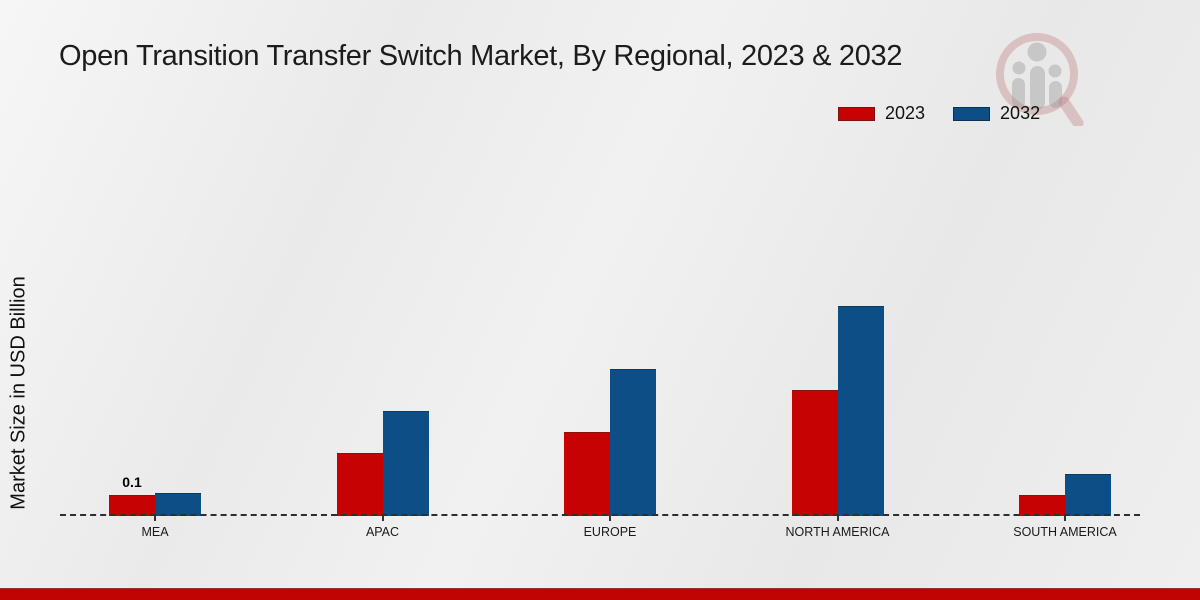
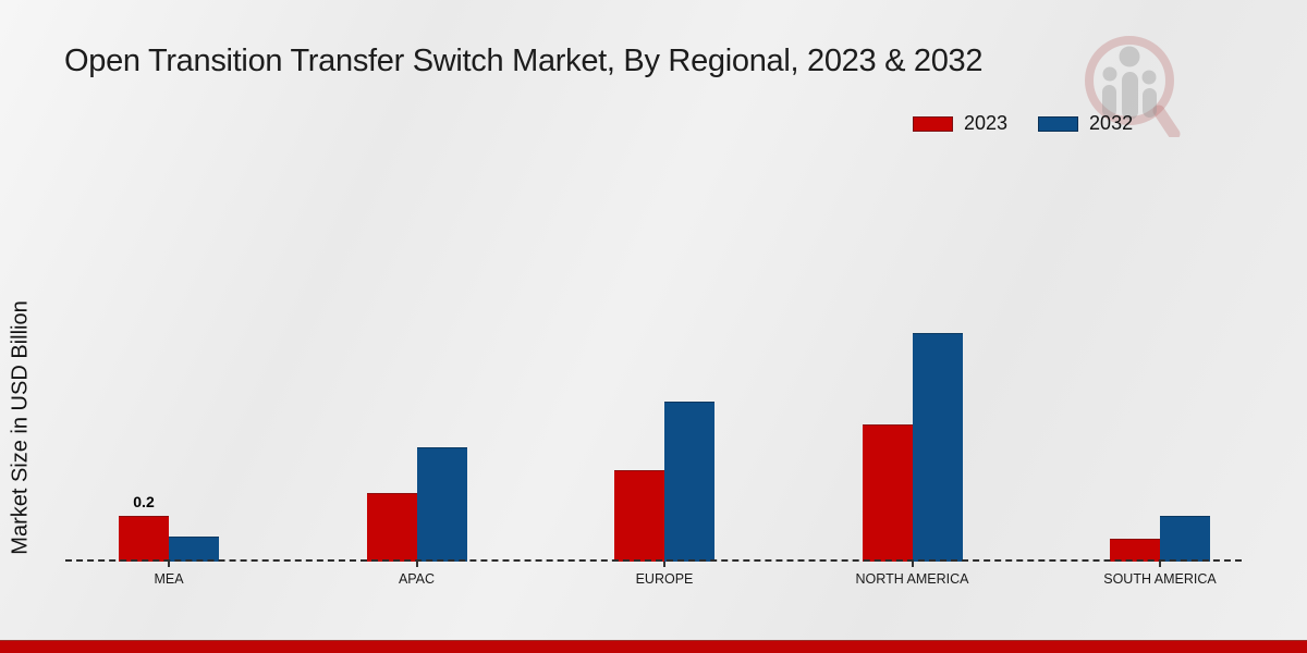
2023/MEA: 0.1 -> 0.2
